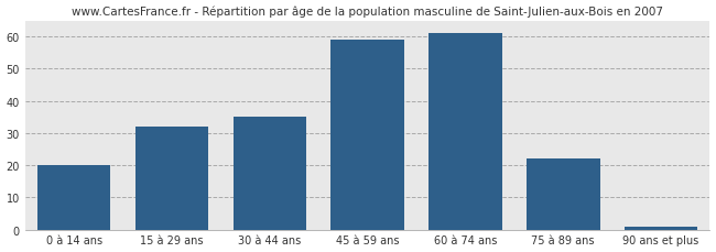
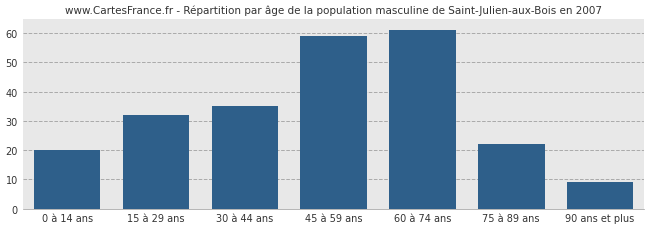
90 ans et plus: 1 -> 9
